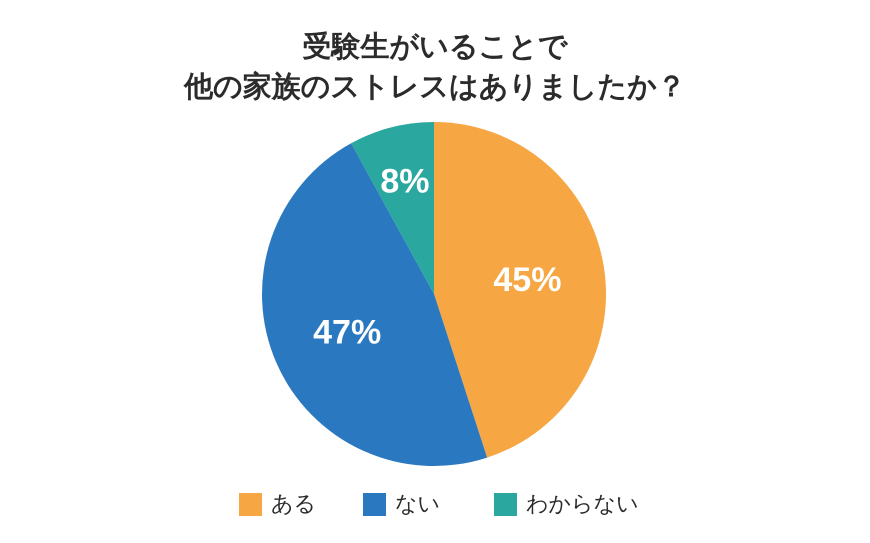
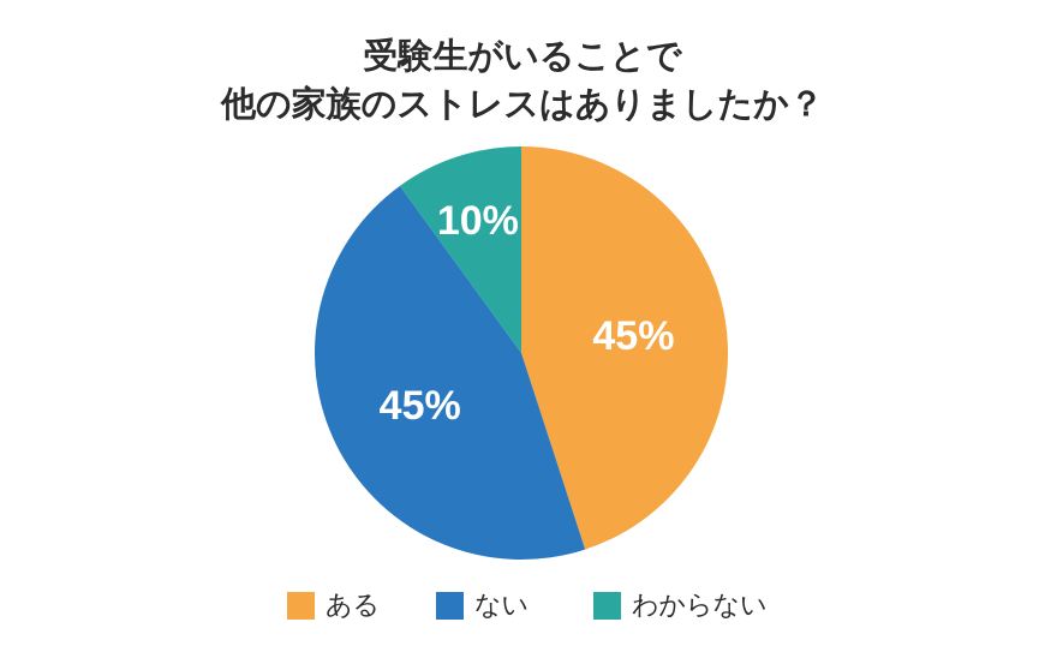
ない: 47% -> 45%
わからない: 8% -> 10%
